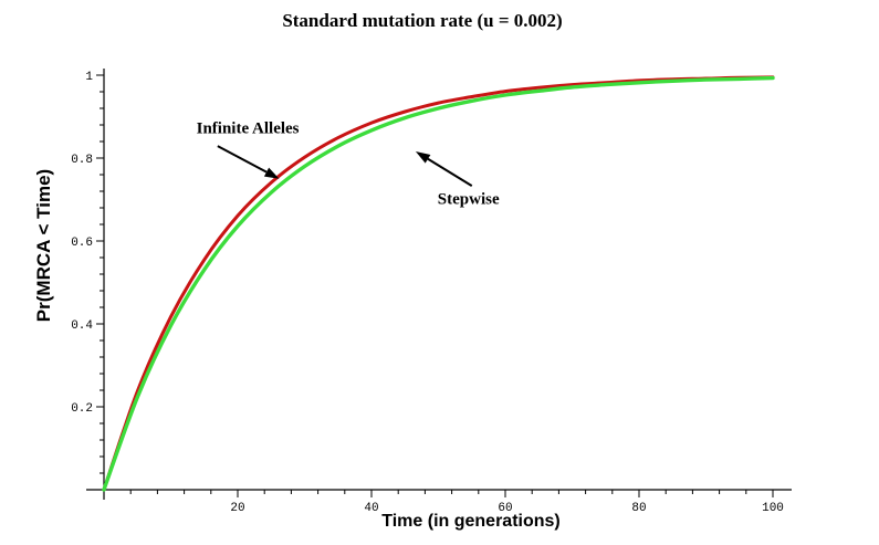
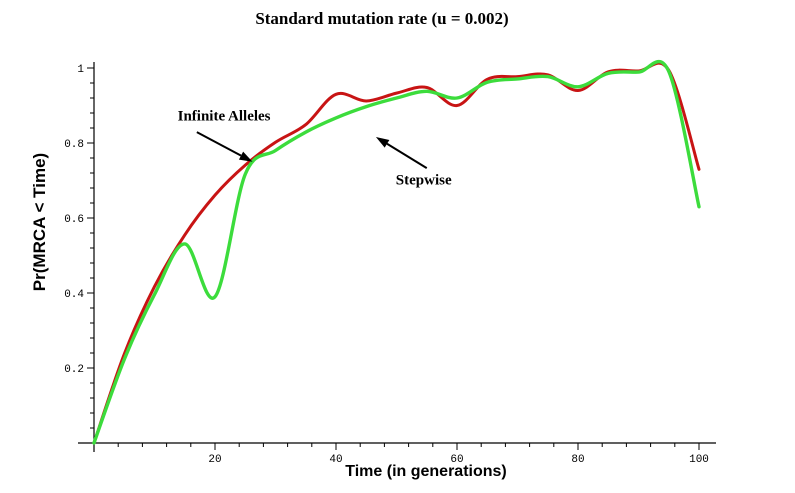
Stepwise/20: 0.64 -> 0.39
Infinite Alleles/40: 0.89 -> 0.93
Infinite Alleles/60: 0.96 -> 0.90
Stepwise/60: 0.95 -> 0.92
Infinite Alleles/80: 0.99 -> 0.94
Stepwise/80: 0.98 -> 0.95
Infinite Alleles/100: 0.99 -> 0.73
Stepwise/100: 0.99 -> 0.63
